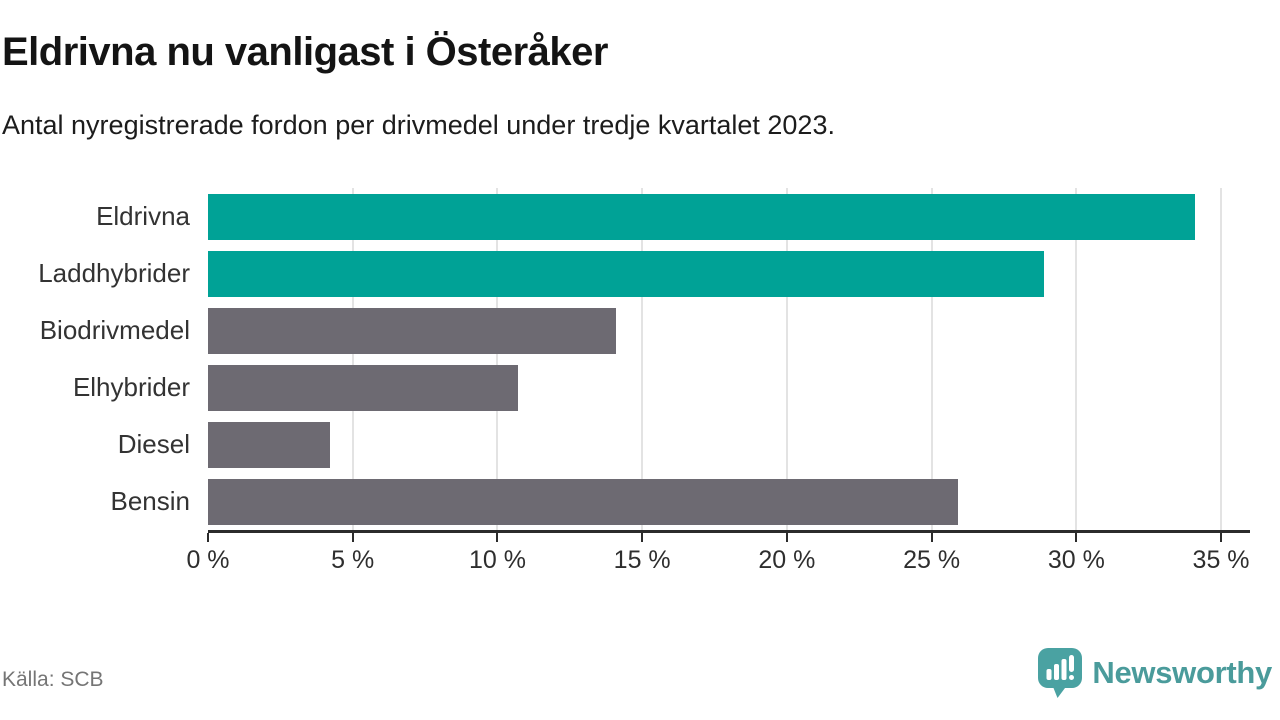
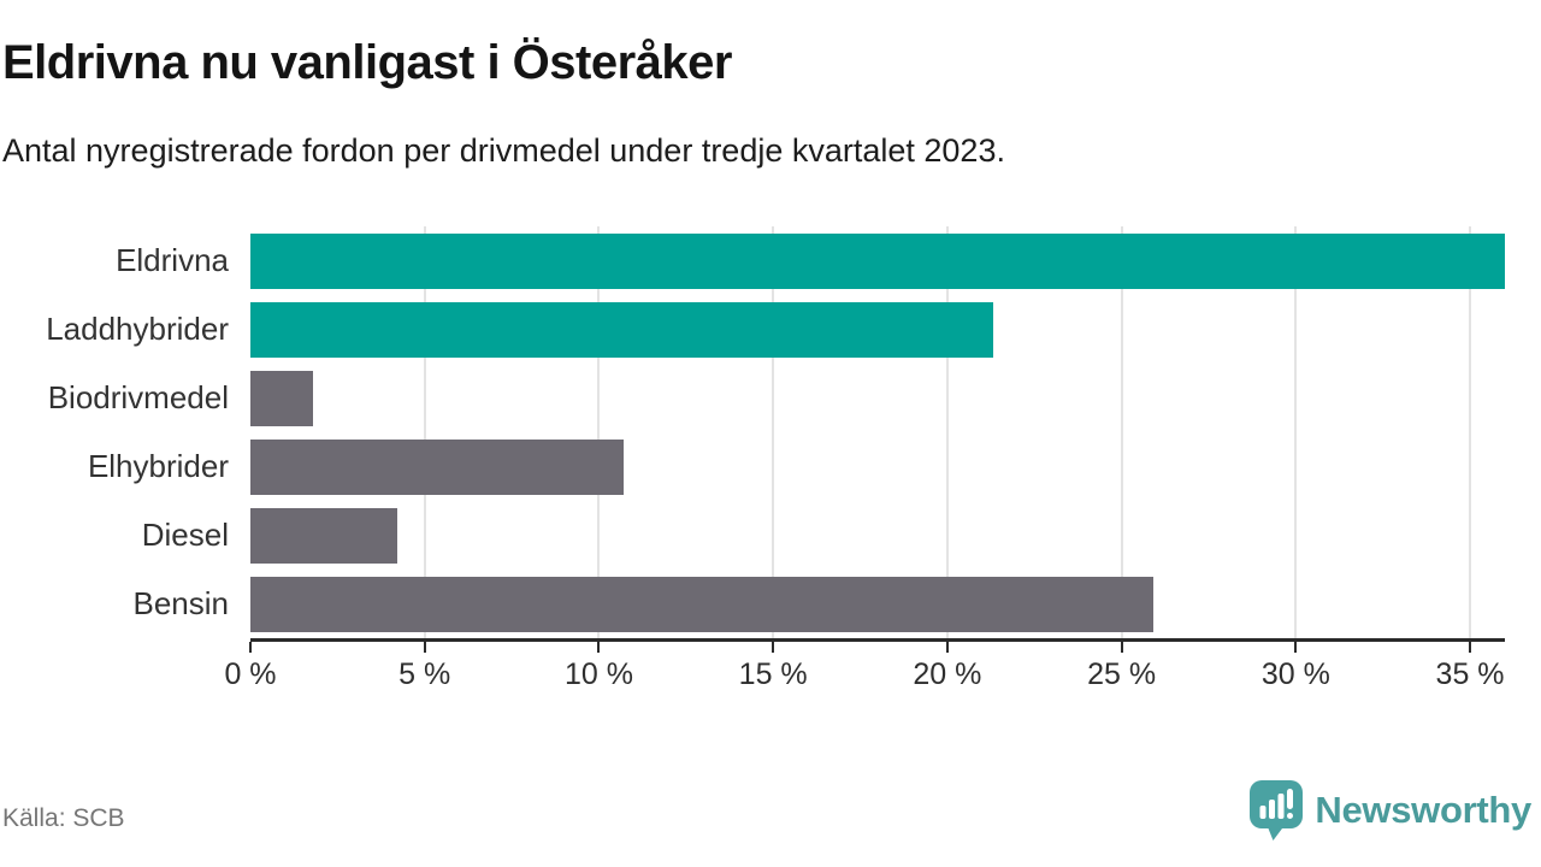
Eldrivna: 34.1% -> 36.0%
Laddhybrider: 28.9% -> 21.3%
Biodrivmedel: 14.1% -> 1.8%
